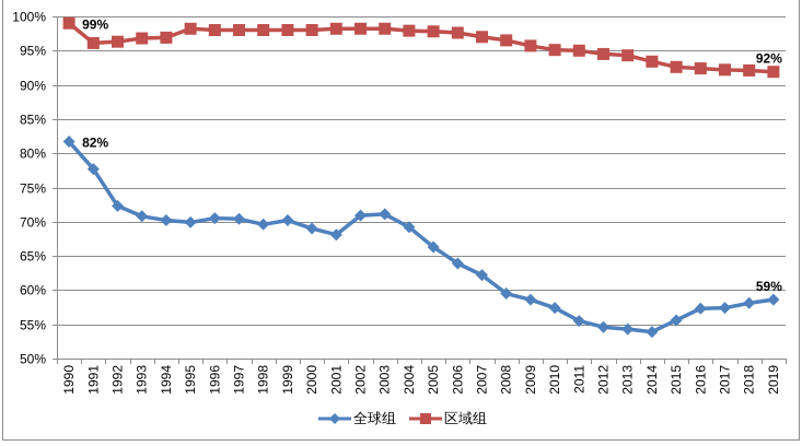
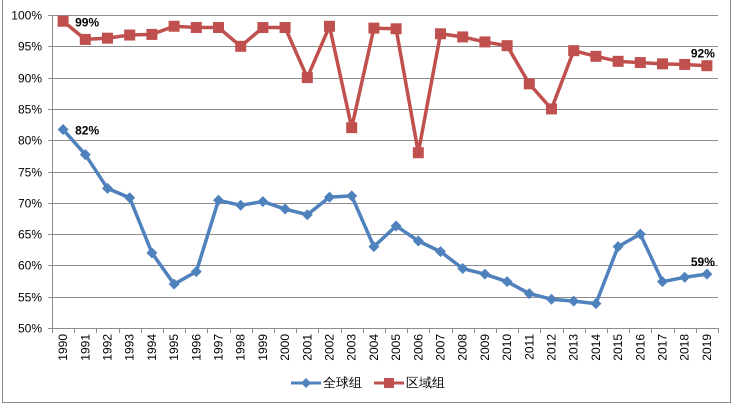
全球组/1994: 70% -> 62%
全球组/1995: 70% -> 57%
全球组/1996: 70% -> 59%
区域组/1998: 98% -> 95%
区域组/2001: 98% -> 90%
区域组/2003: 98% -> 82%
全球组/2004: 69% -> 63%
区域组/2006: 98% -> 78%
区域组/2011: 95% -> 89%
区域组/2012: 94% -> 85%
全球组/2015: 56% -> 63%
全球组/2016: 57% -> 65%
